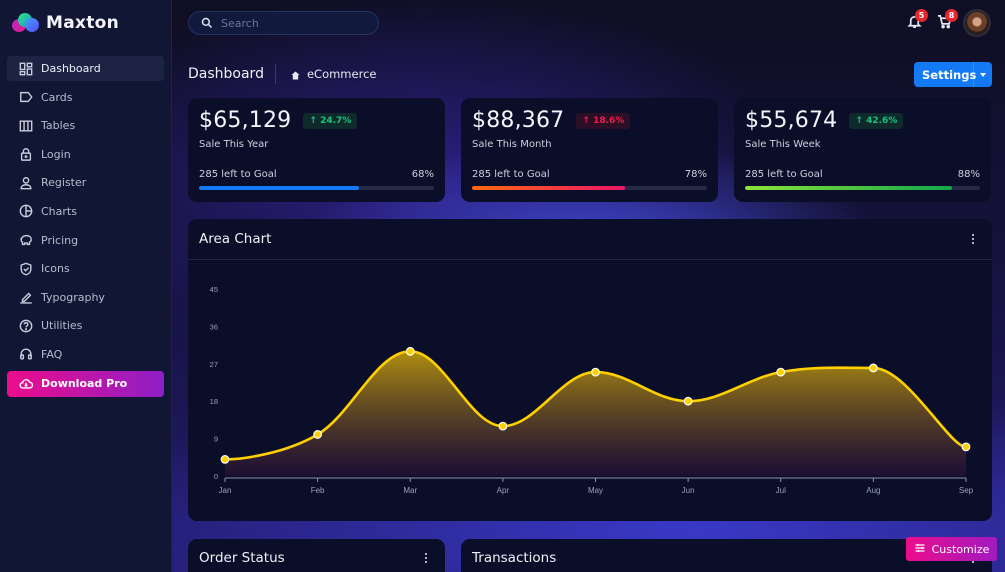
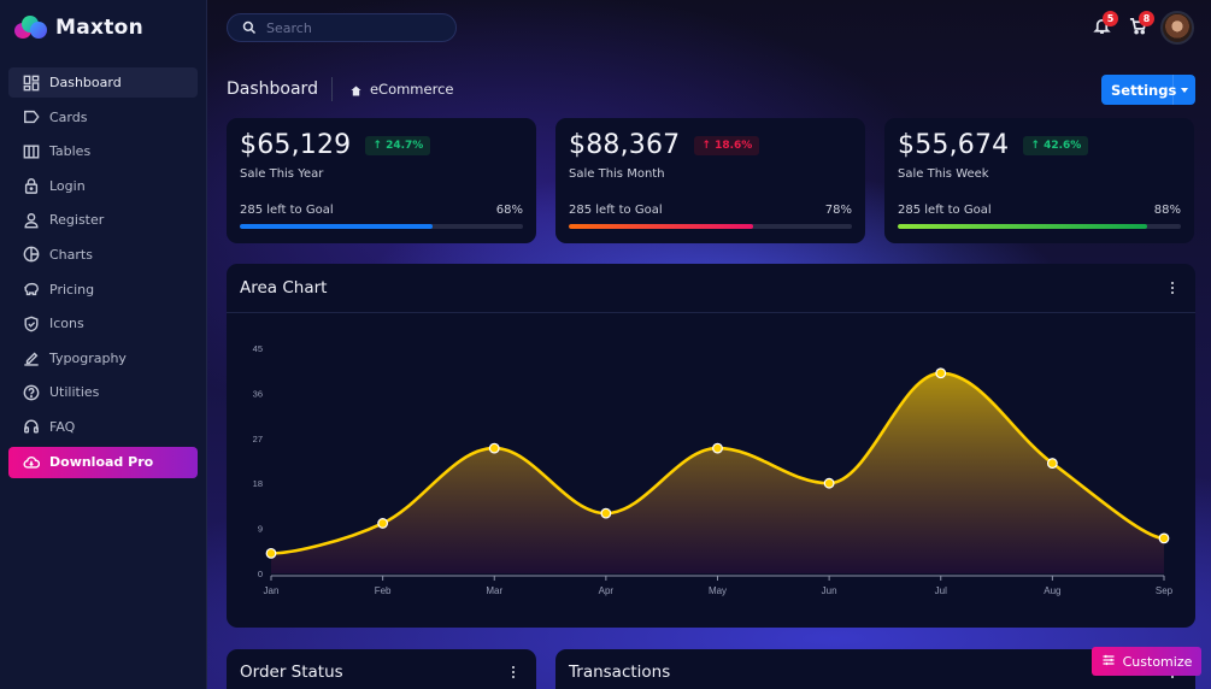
Mar: 30 -> 25
Jul: 25 -> 40
Aug: 26 -> 22
